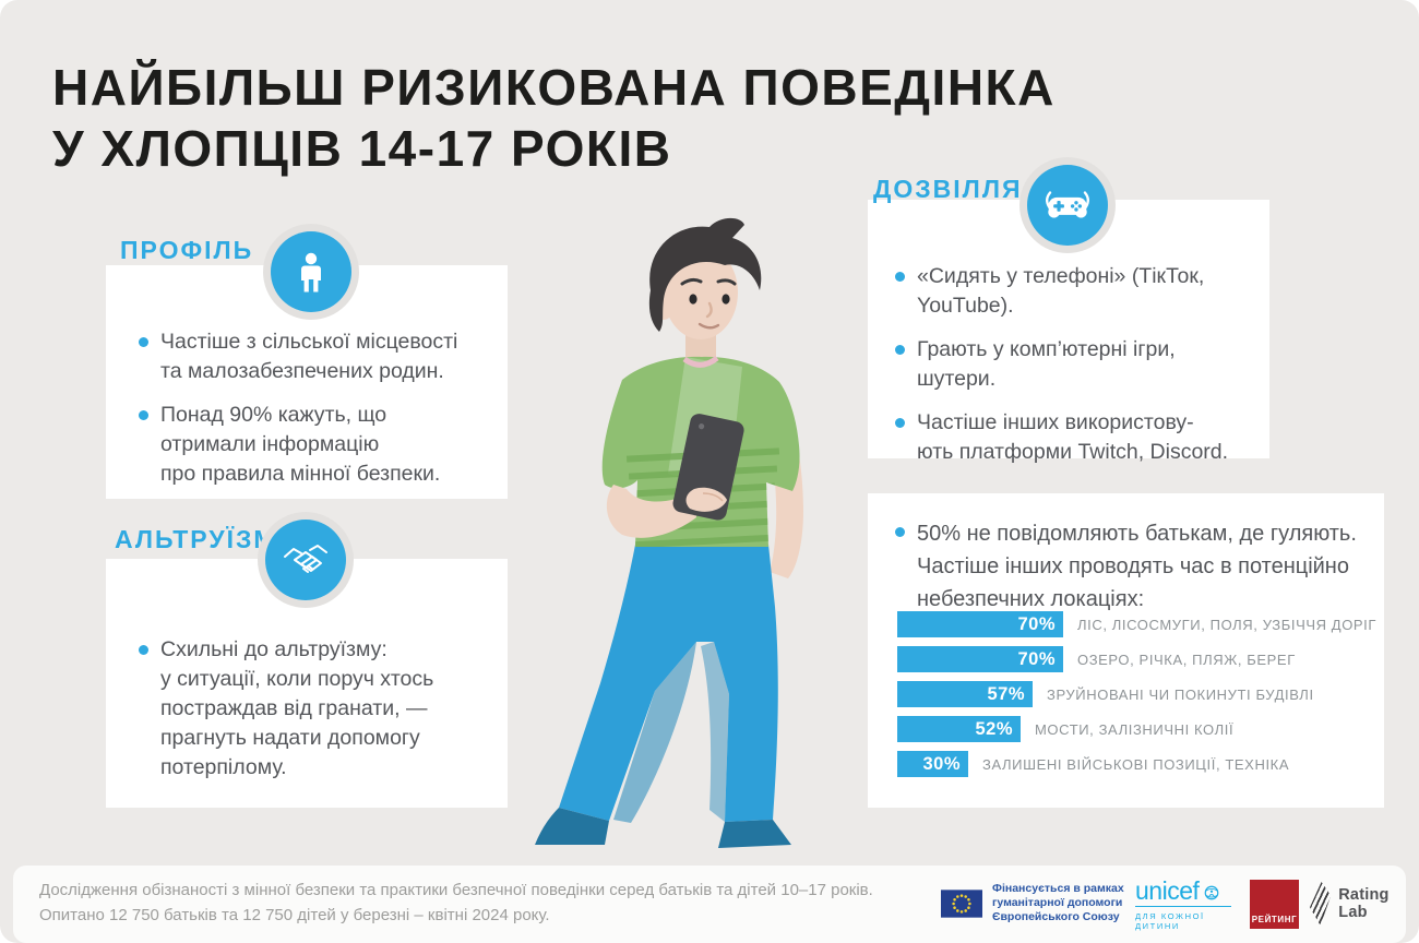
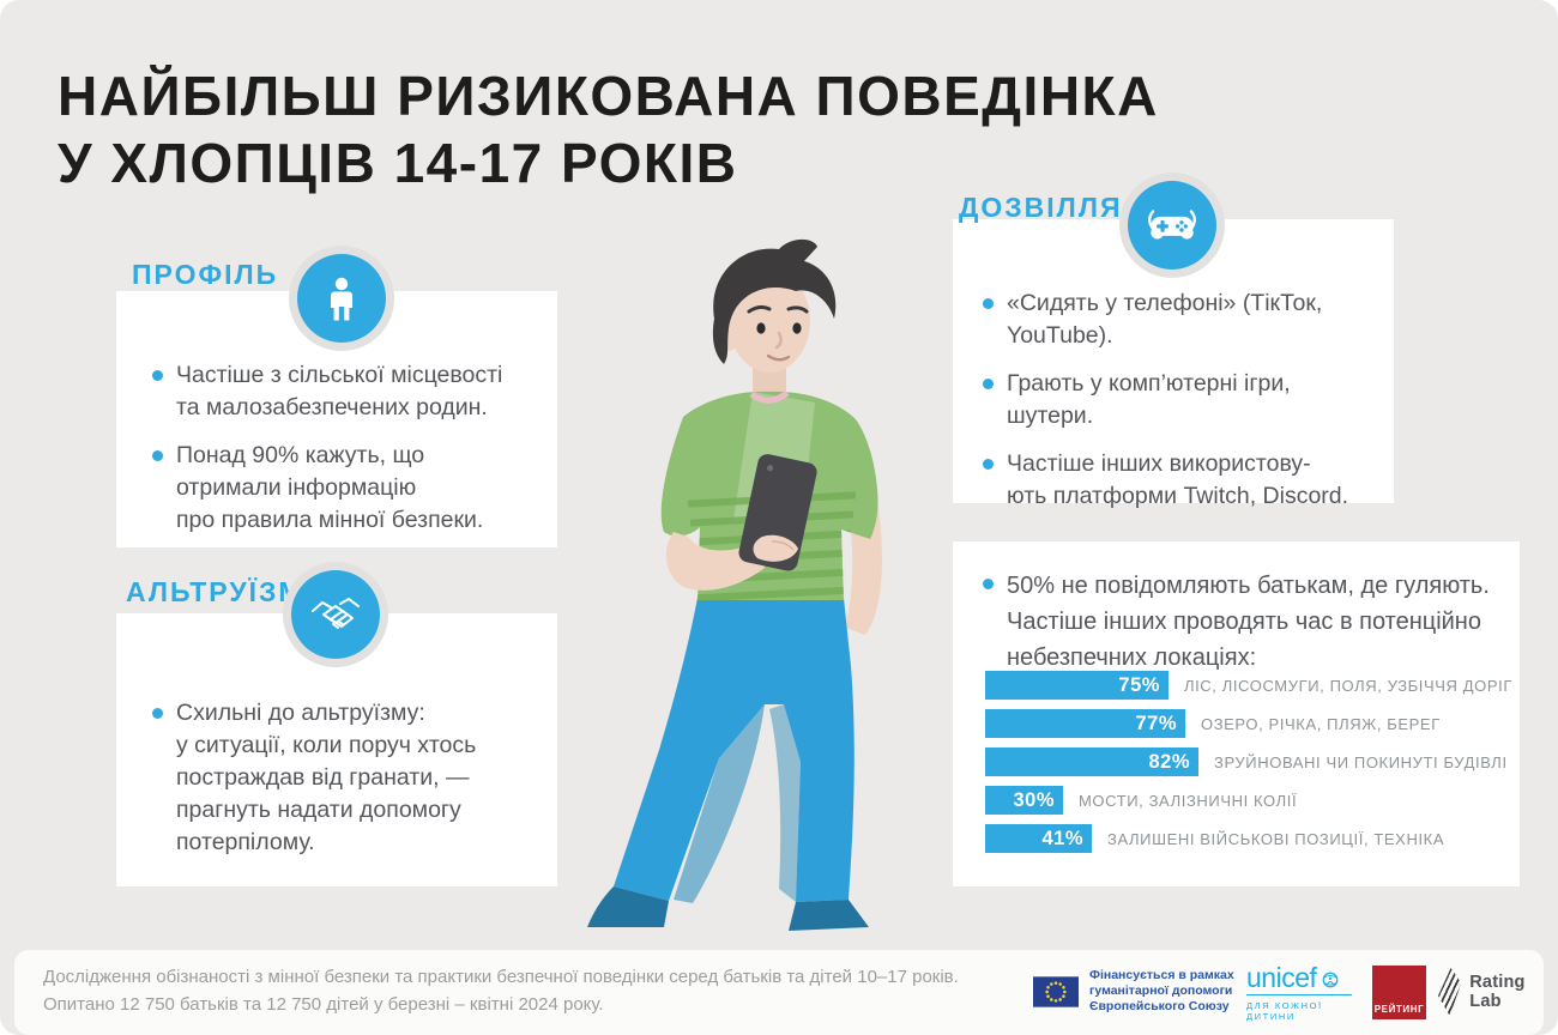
ЛІС, ЛІСОСМУГИ, ПОЛЯ, УЗБІЧЧЯ ДОРІГ: 70% -> 75%
ОЗЕРО, РІЧКА, ПЛЯЖ, БЕРЕГ: 70% -> 77%
ЗРУЙНОВАНІ ЧИ ПОКИНУТІ БУДІВЛІ: 57% -> 82%
МОСТИ, ЗАЛІЗНИЧНІ КОЛІЇ: 52% -> 30%
ЗАЛИШЕНІ ВІЙСЬКОВІ ПОЗИЦІЇ, ТЕХНІКА: 30% -> 41%
